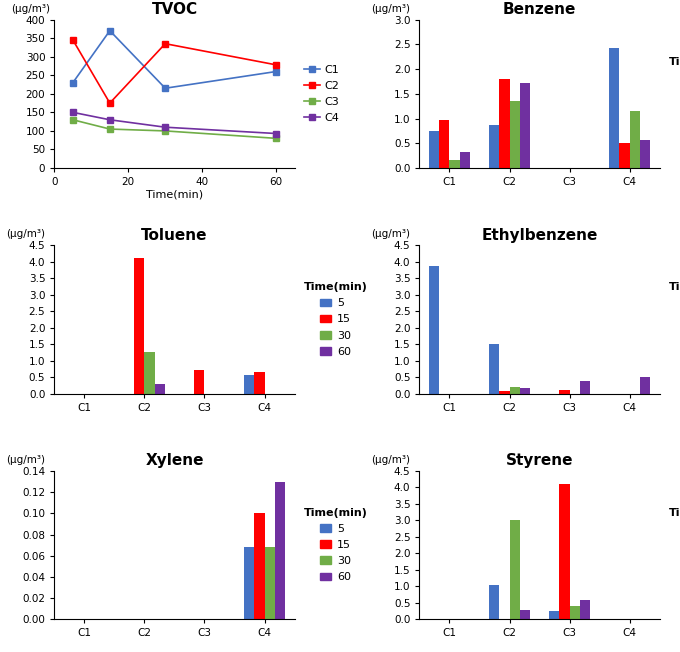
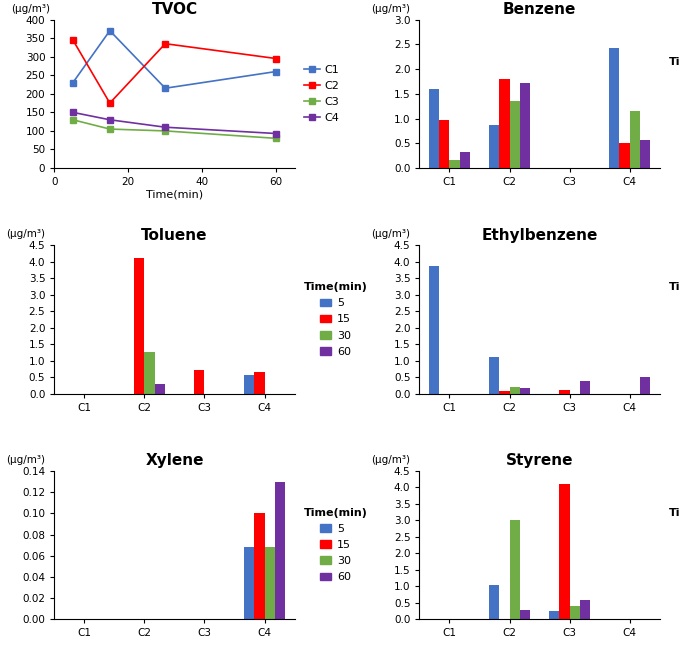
TVOC/C2/60: 278 -> 295
Benzene/5/C1: 0.75 -> 1.60
Ethylbenzene/5/C2: 1.50 -> 1.10
